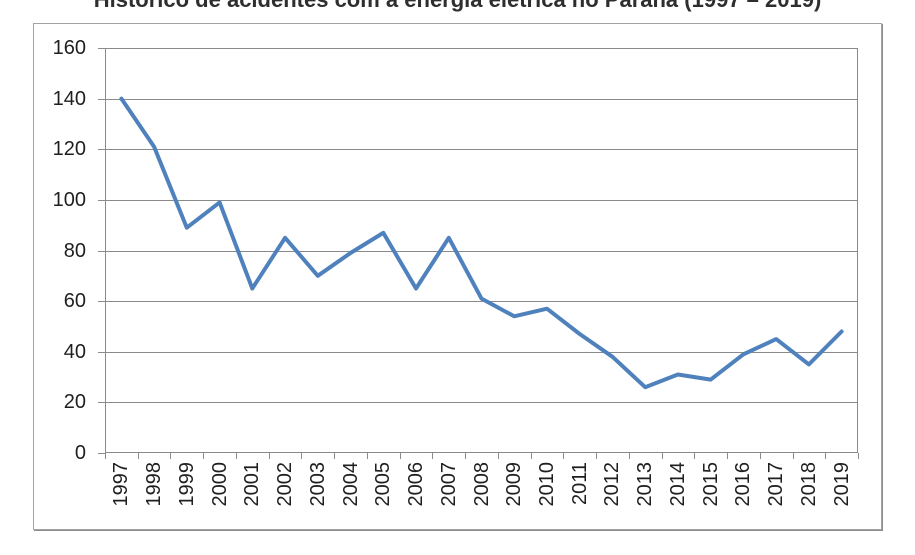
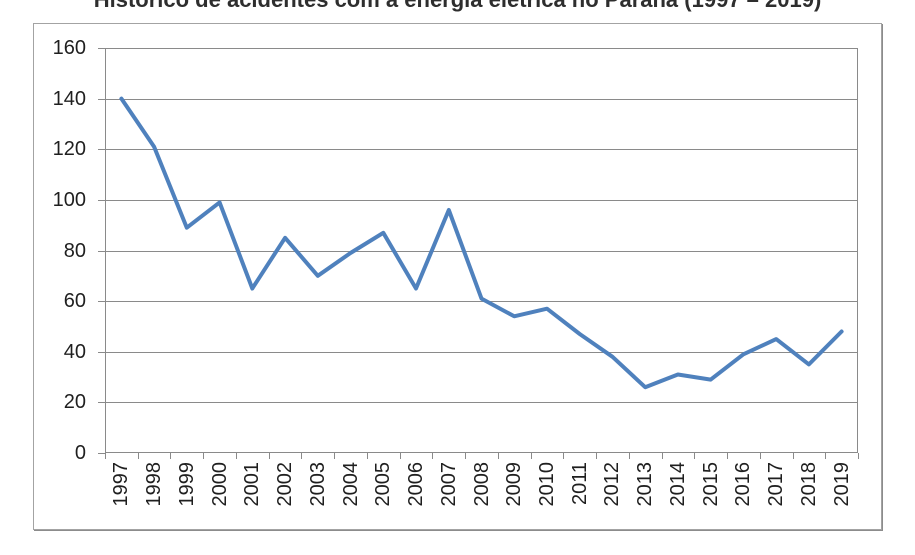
2007: 85 -> 96
